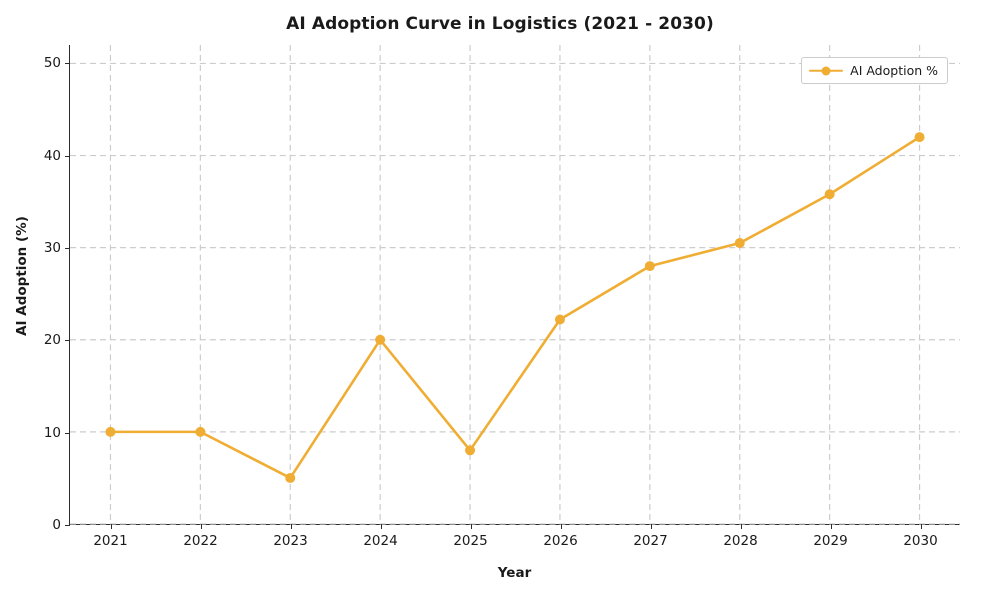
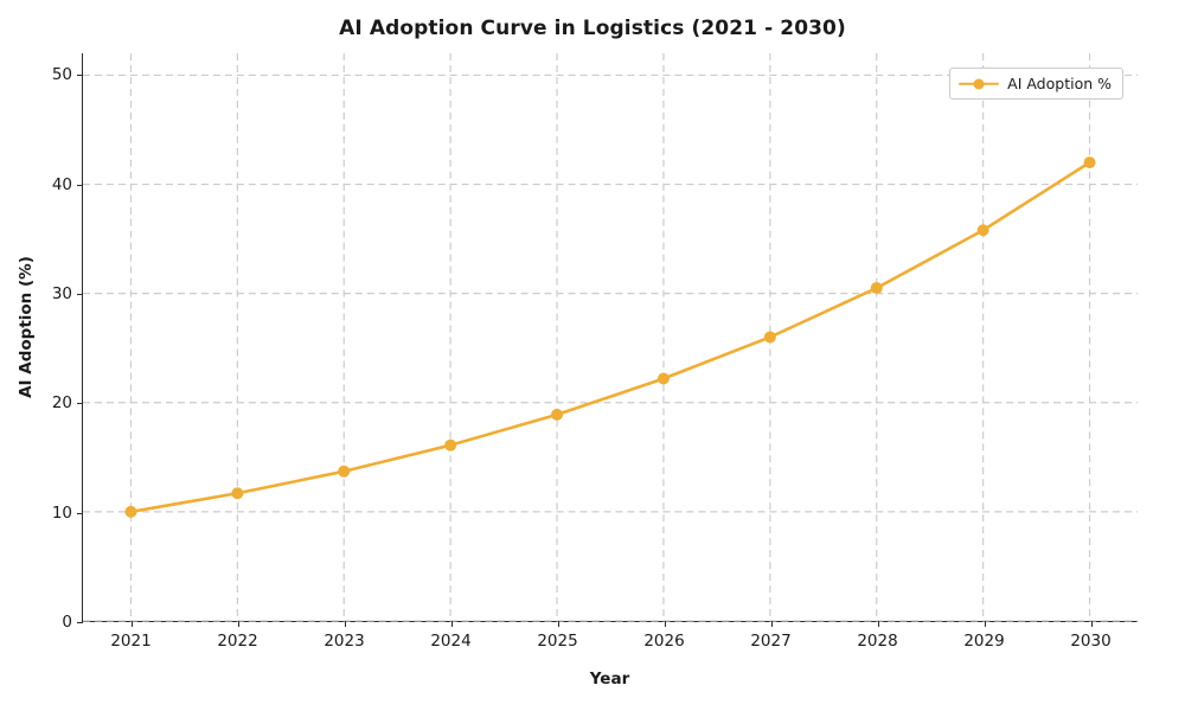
2022: 10 -> 12
2023: 5 -> 14
2024: 20 -> 16
2025: 8 -> 19
2027: 28 -> 26
